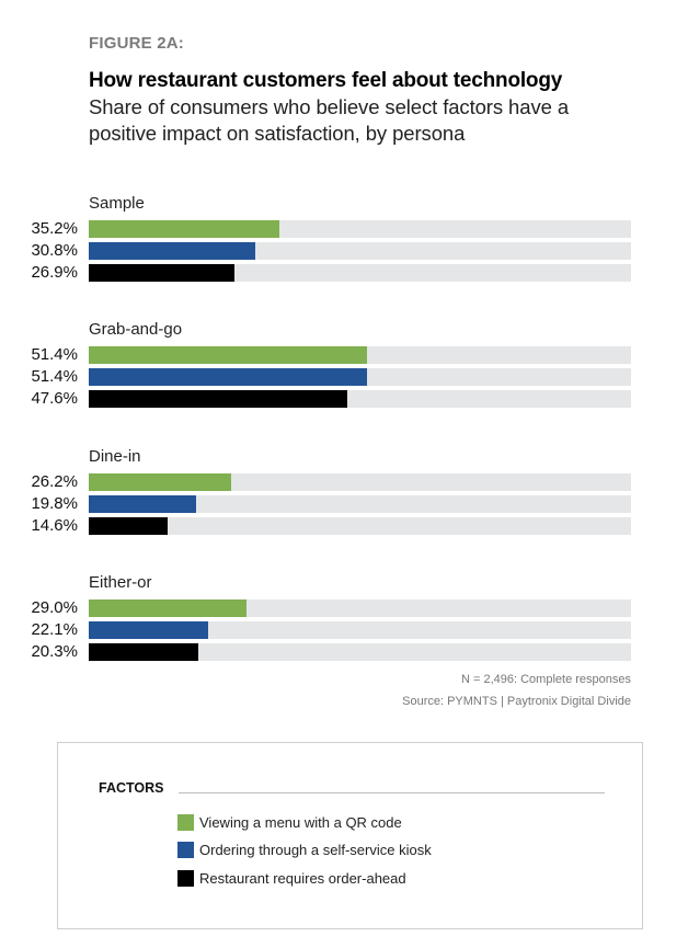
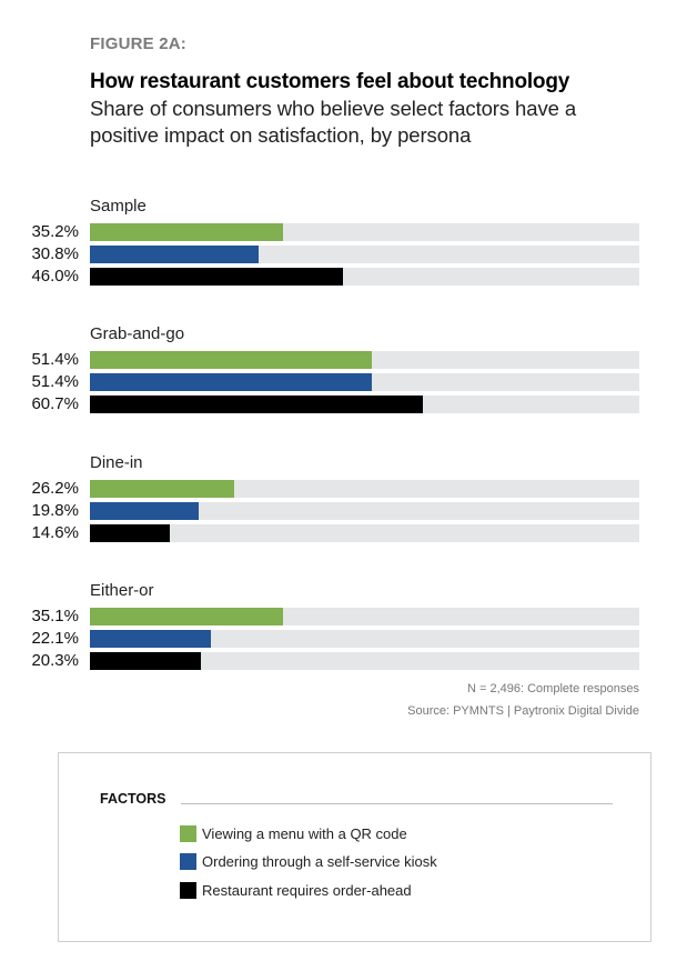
Restaurant requires order-ahead/Sample: 26.9% -> 46.0%
Restaurant requires order-ahead/Grab-and-go: 47.6% -> 60.7%
Viewing a menu with a QR code/Either-or: 29.0% -> 35.1%
